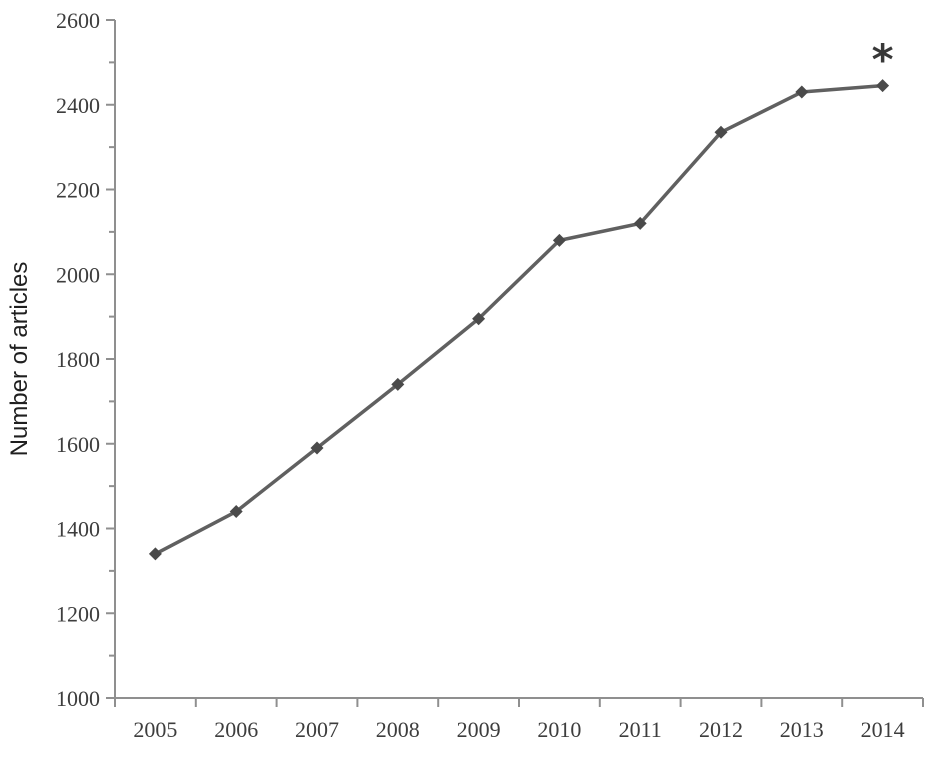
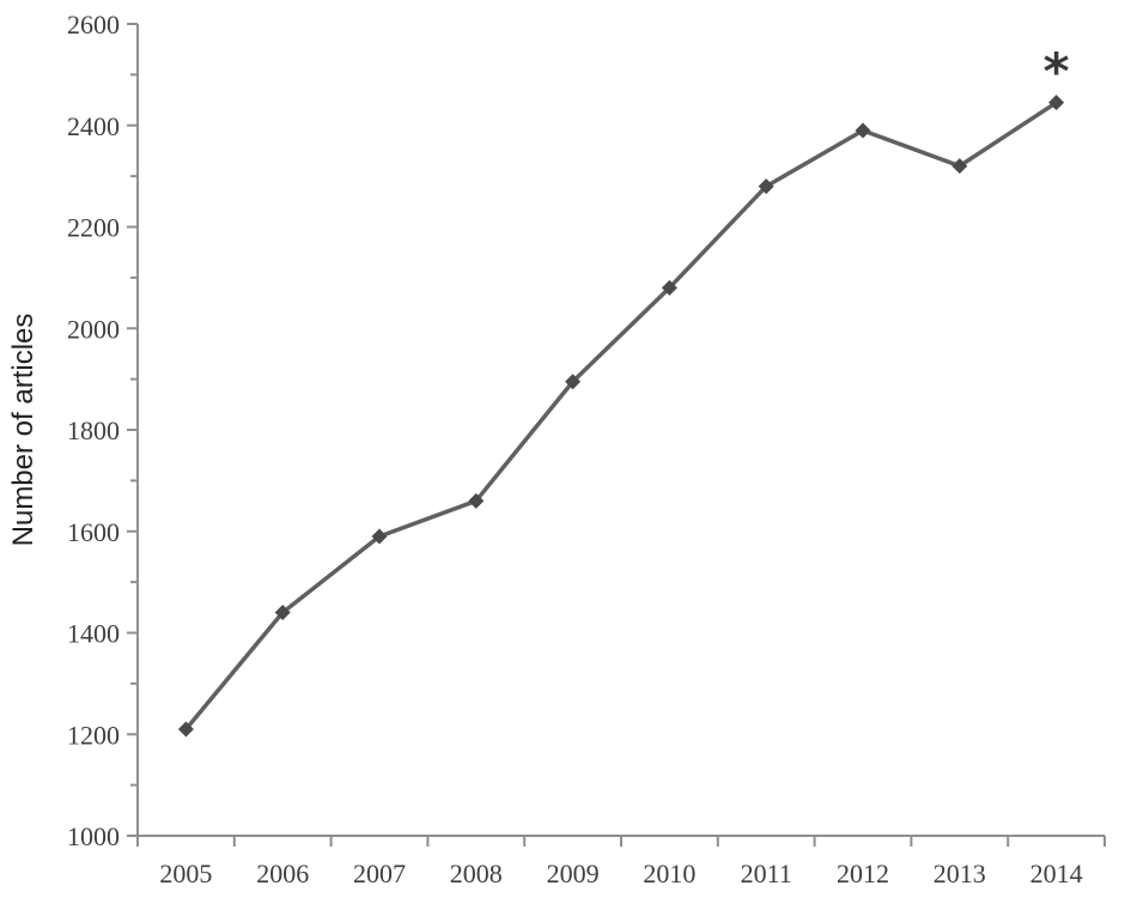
2005: 1340 -> 1210
2008: 1740 -> 1660
2011: 2120 -> 2280
2012: 2340 -> 2390
2013: 2430 -> 2320
